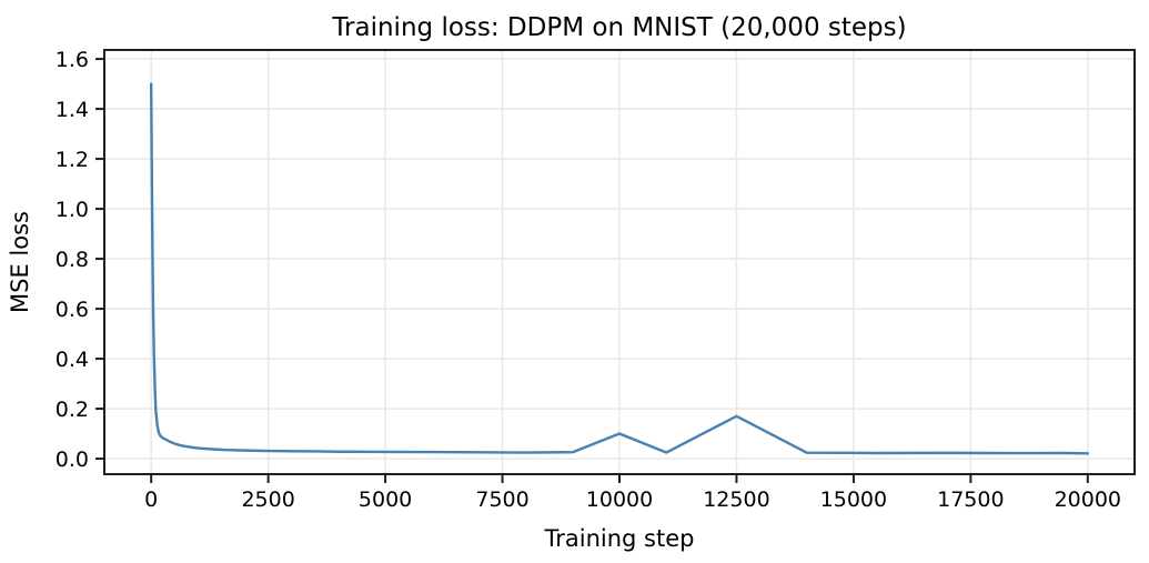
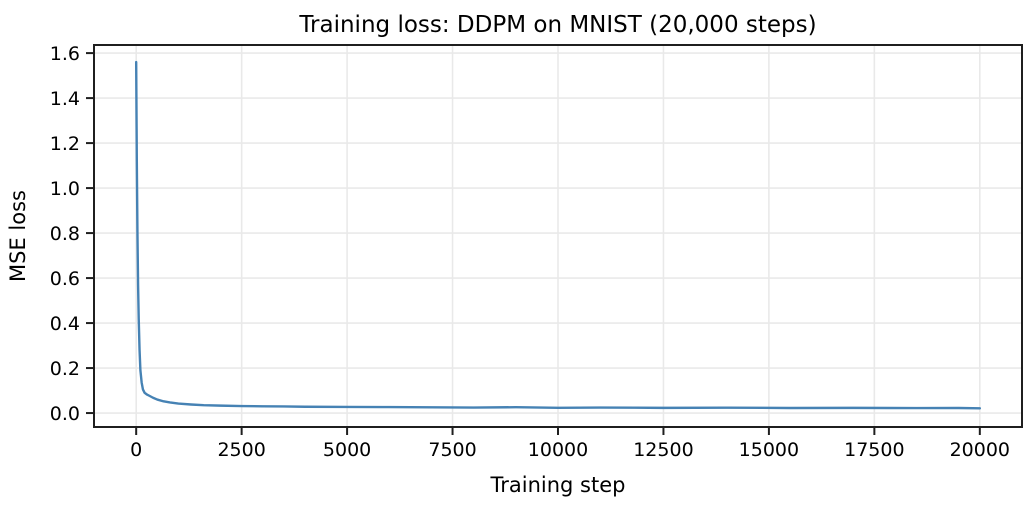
0: 1.50 -> 1.56
10000: 0.10 -> 0.02
12500: 0.17 -> 0.02
